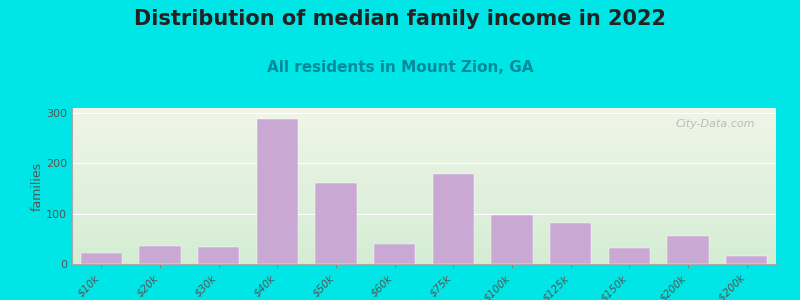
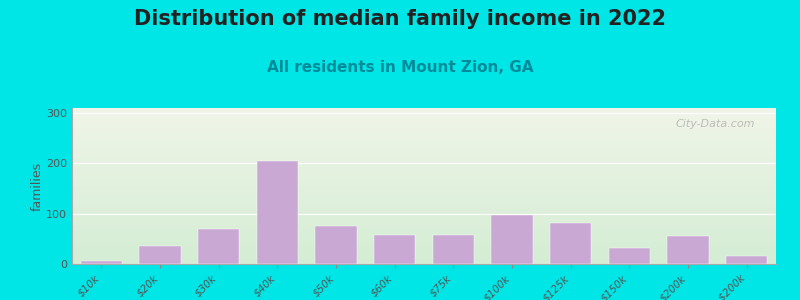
$10k: 22 -> 5
$30k: 34 -> 70
$40k: 288 -> 205
$50k: 160 -> 75
$60k: 40 -> 58
$75k: 178 -> 57
